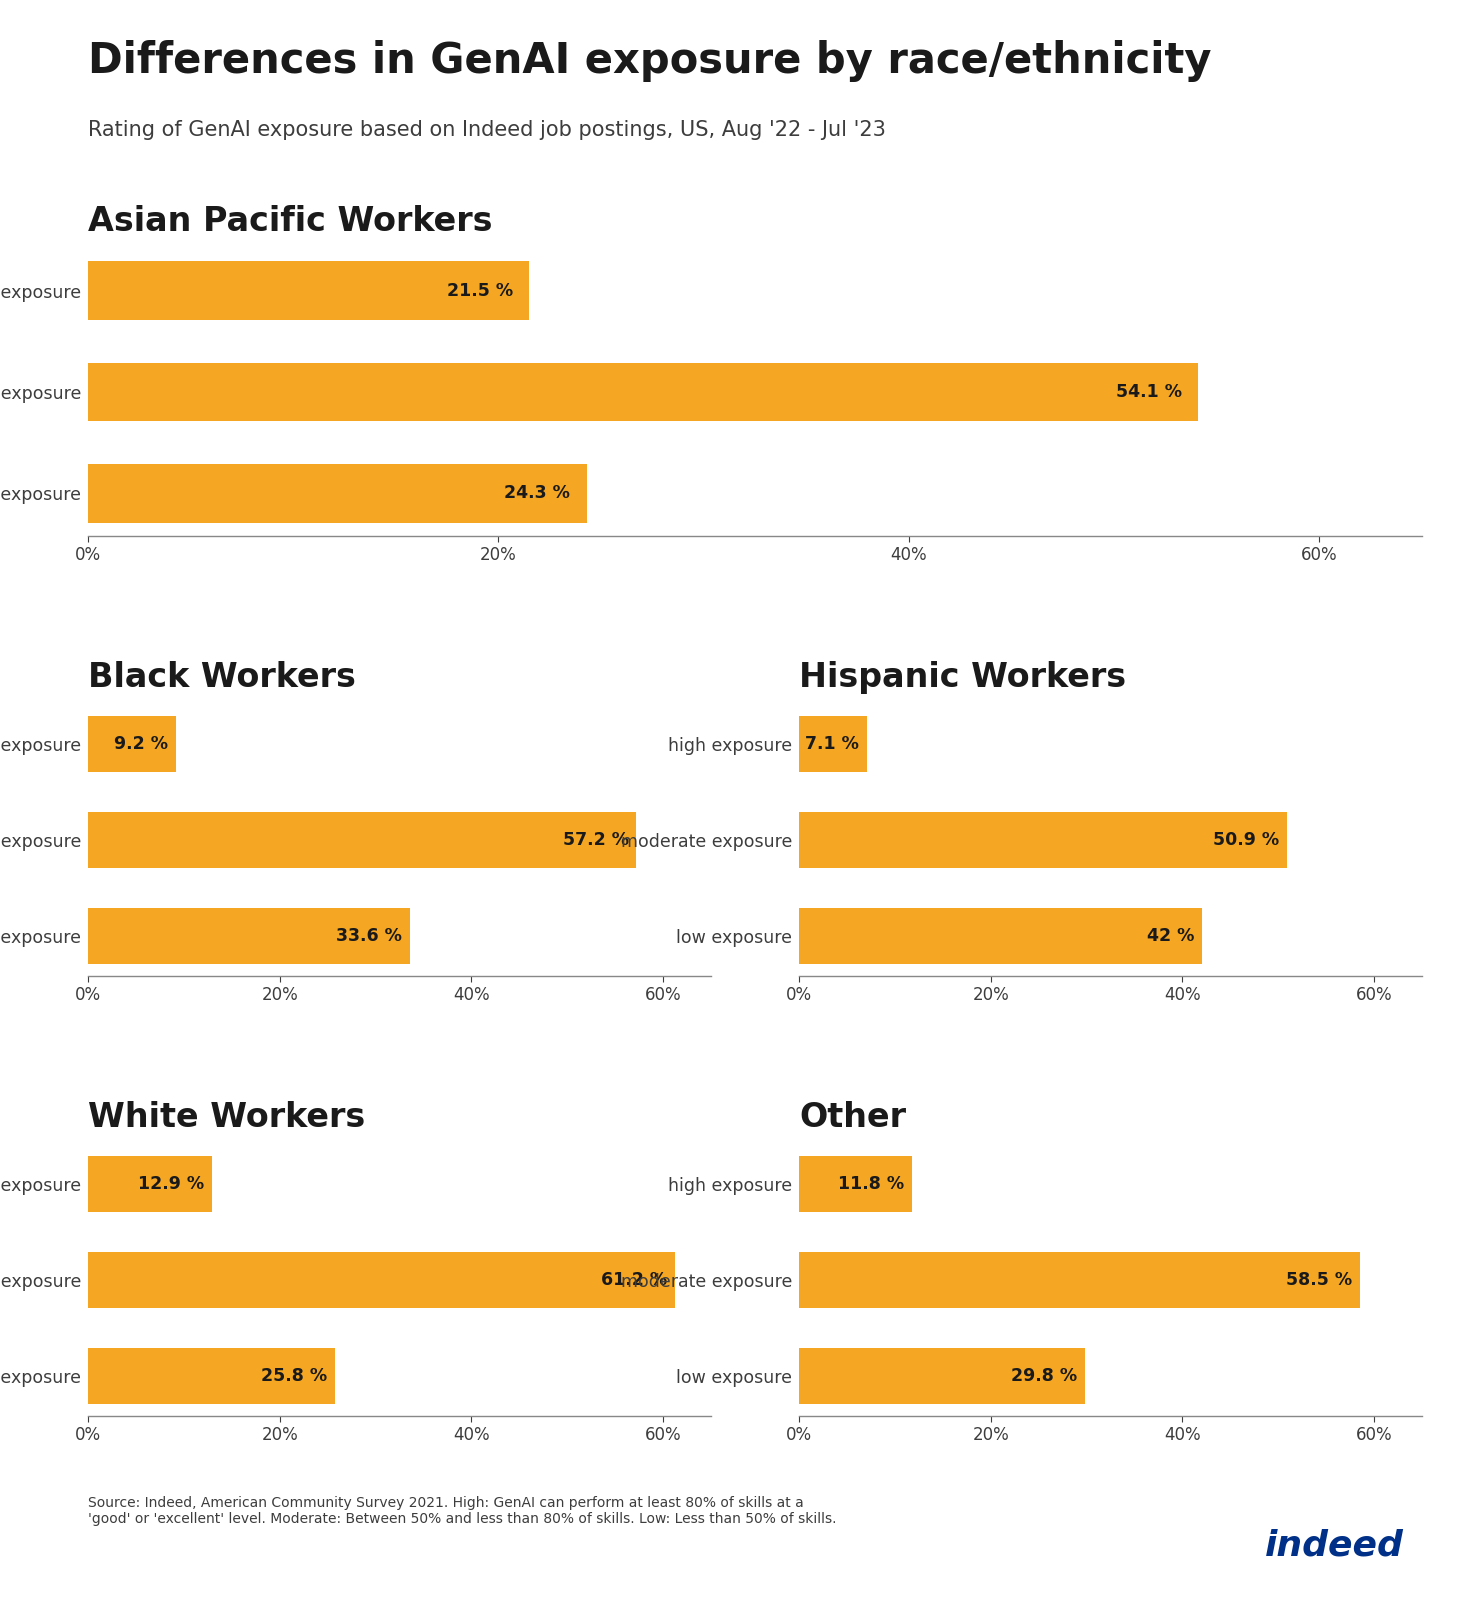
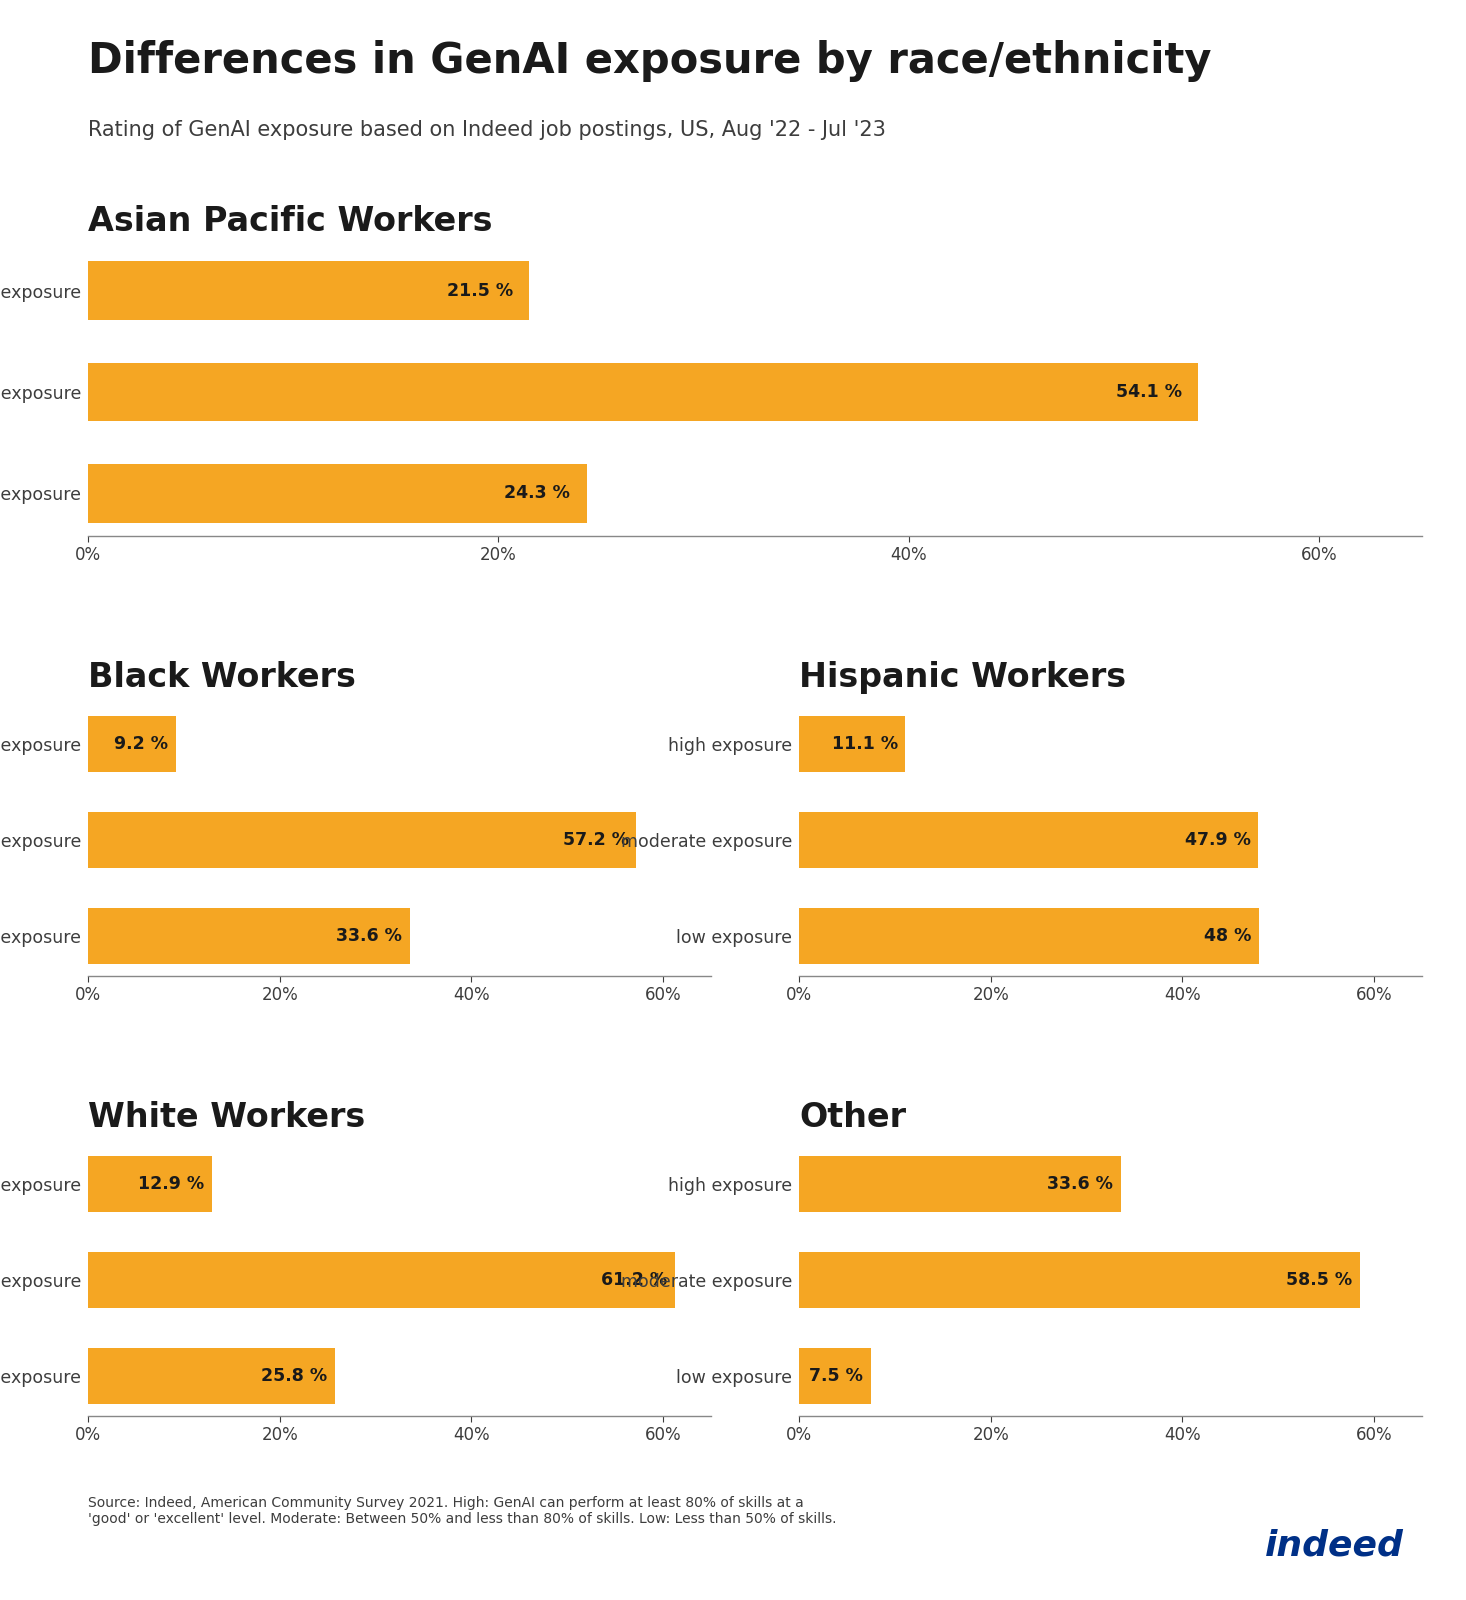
Hispanic Workers/high exposure: 7.1 -> 11.1
Hispanic Workers/moderate exposure: 50.9 -> 47.9
Hispanic Workers/low exposure: 42 -> 48
Other/high exposure: 11.8 -> 33.6
Other/low exposure: 29.8 -> 7.5
